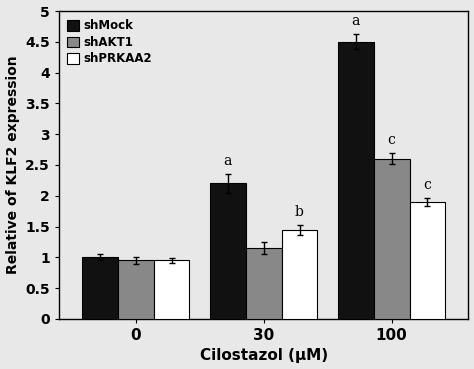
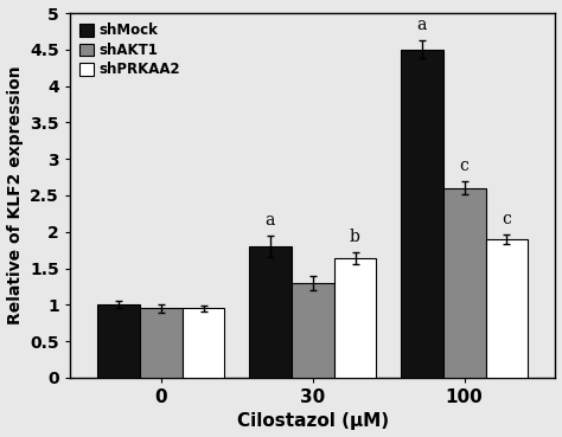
shMock/30: 2.2 -> 1.8
shAKT1/30: 1.15 -> 1.30
shPRKAA2/30: 1.45 -> 1.64
